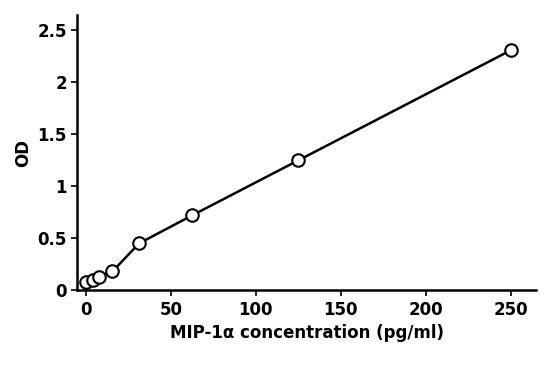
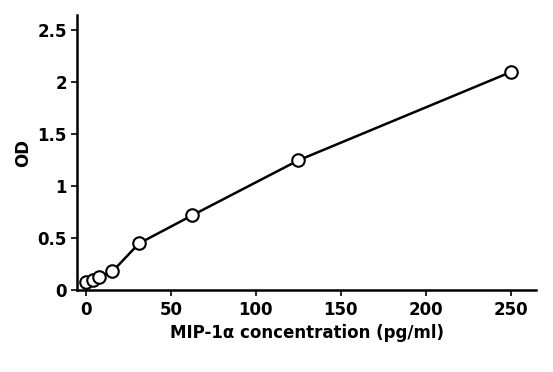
250: 2.31 -> 2.10
